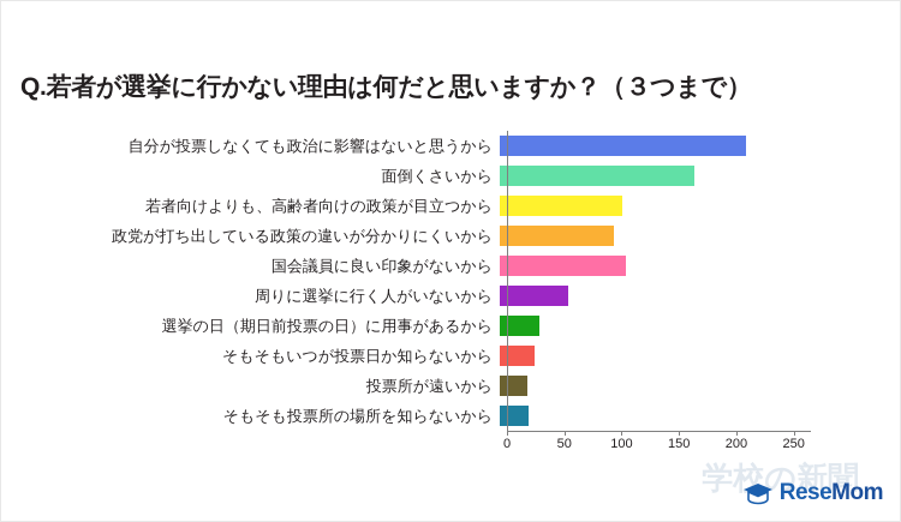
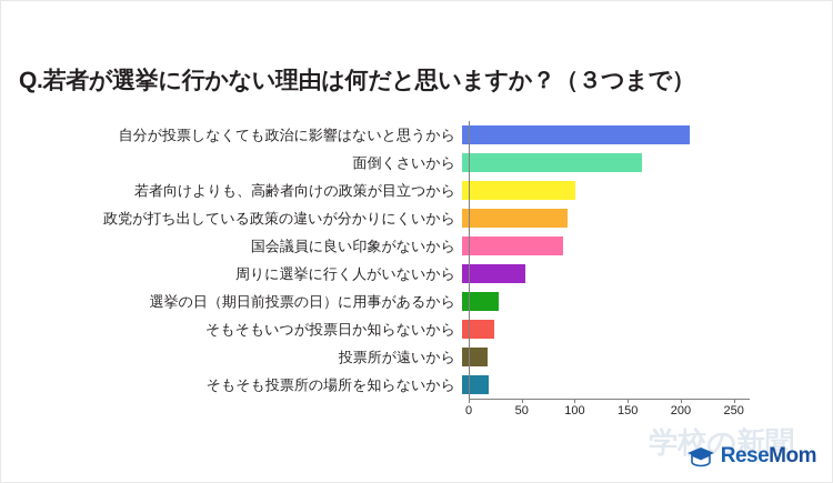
国会議員に良い印象がないから: 110 -> 100
